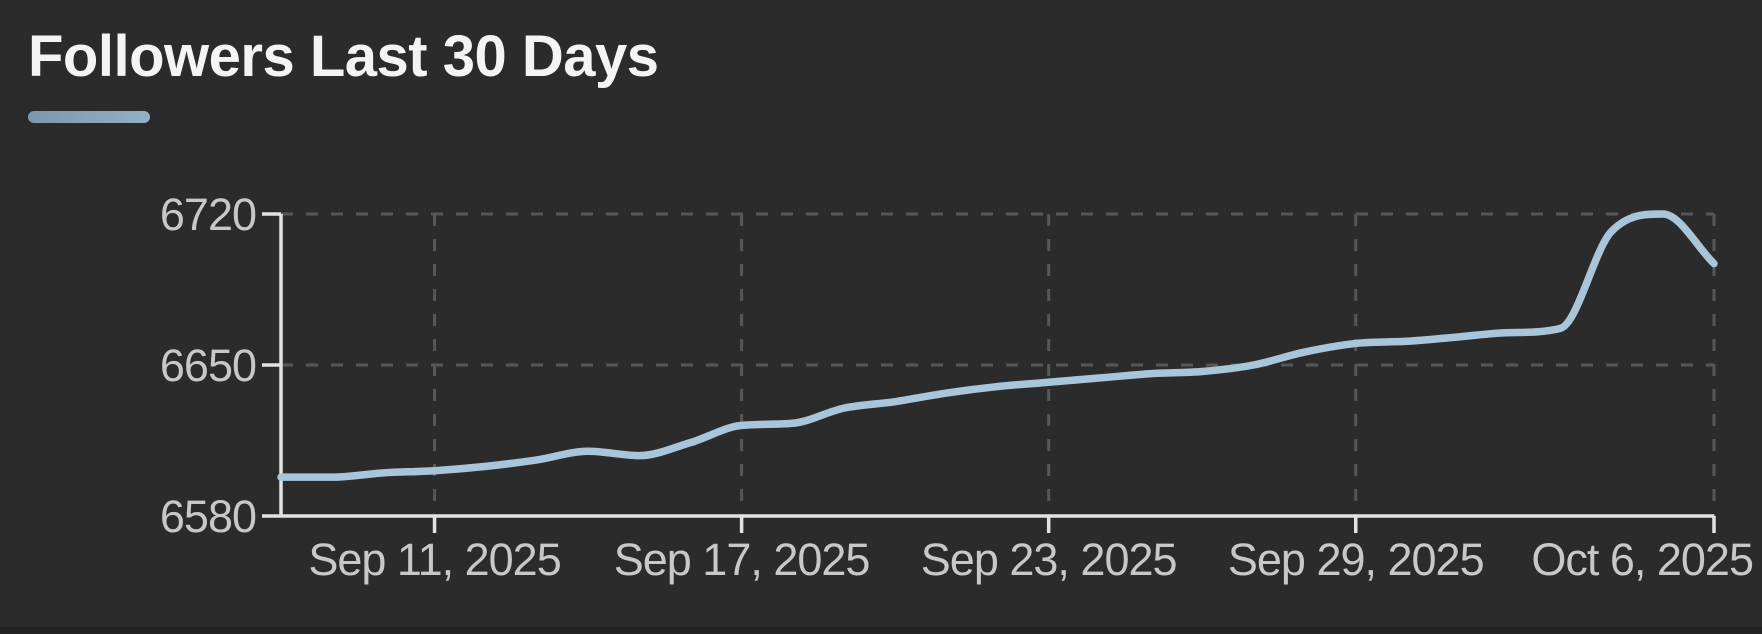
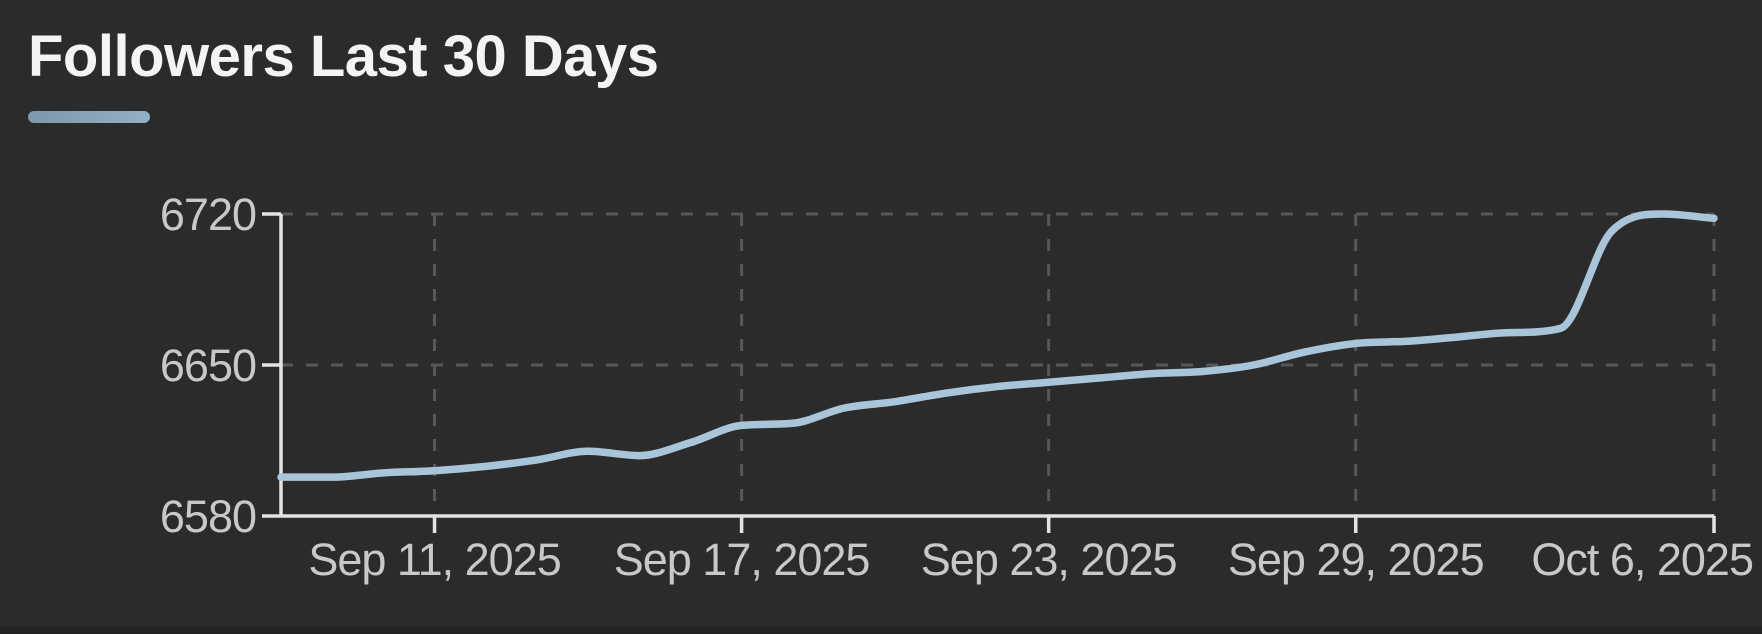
Oct 6, 2025: 6697 -> 6718
